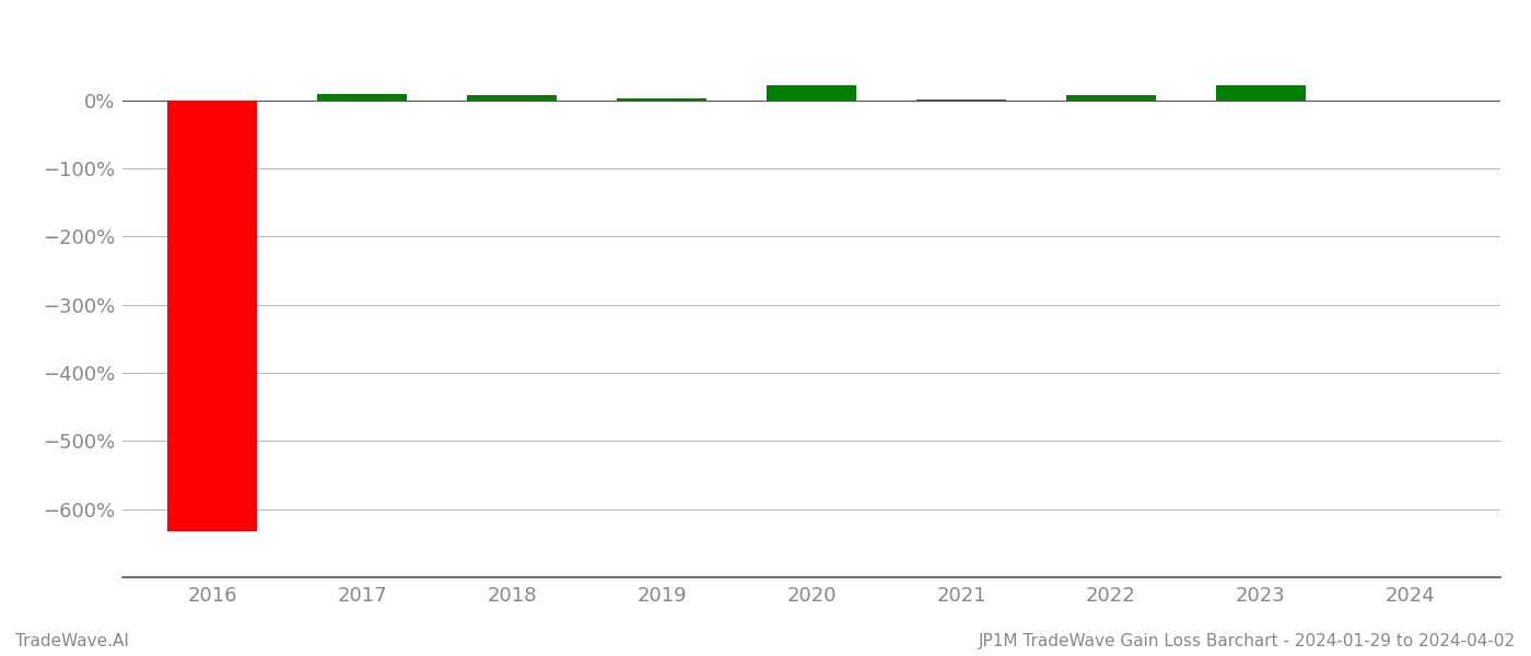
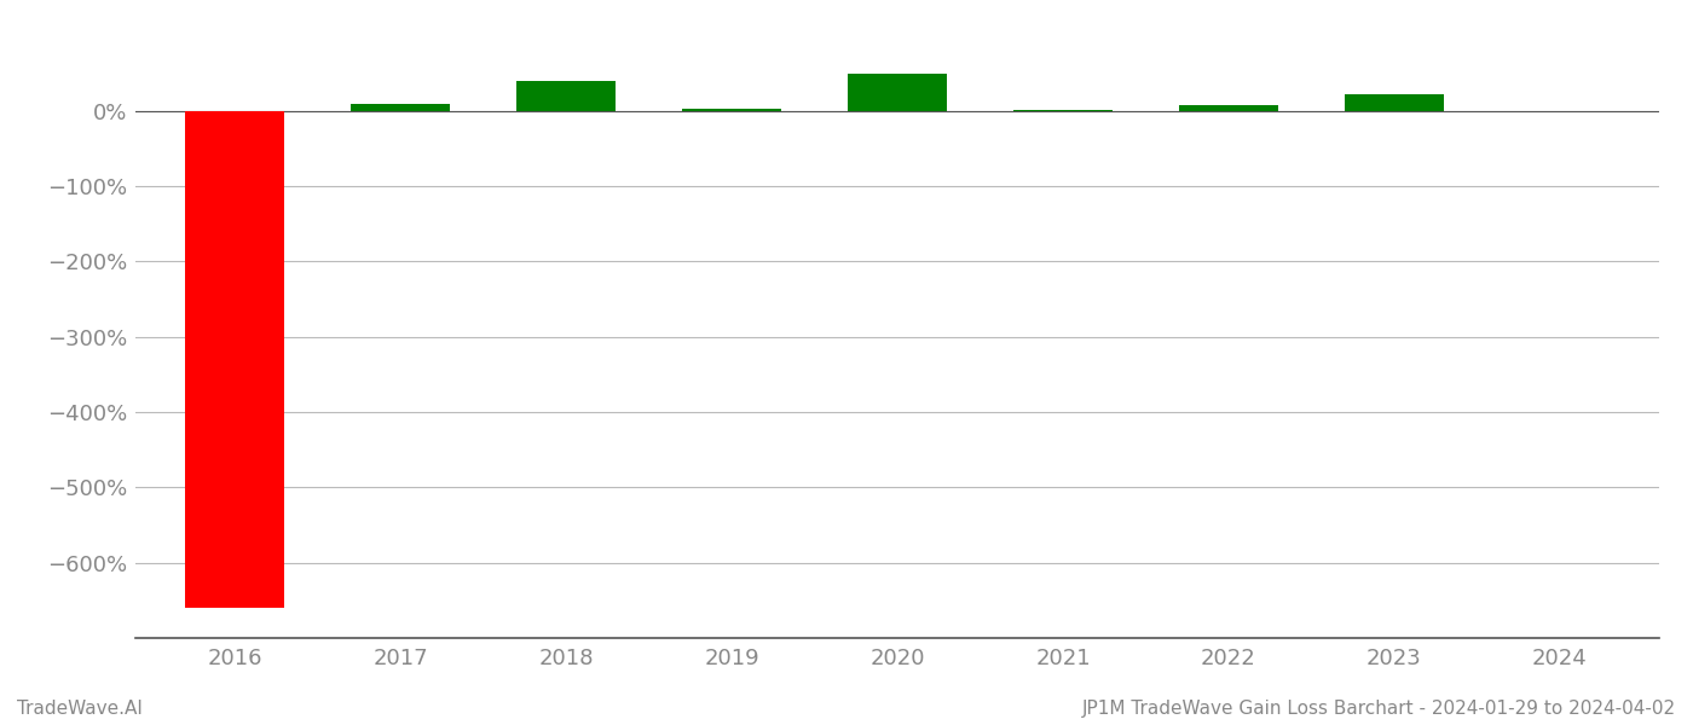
2016: -632% -> -660%
2018: 8% -> 40%
2020: 22% -> 50%
